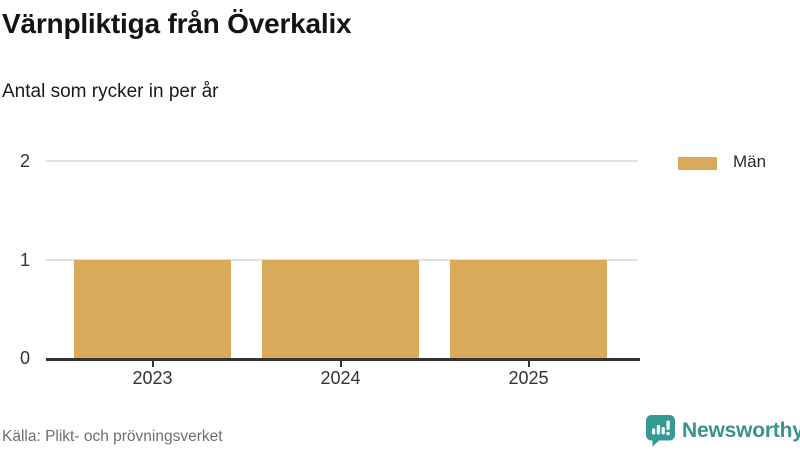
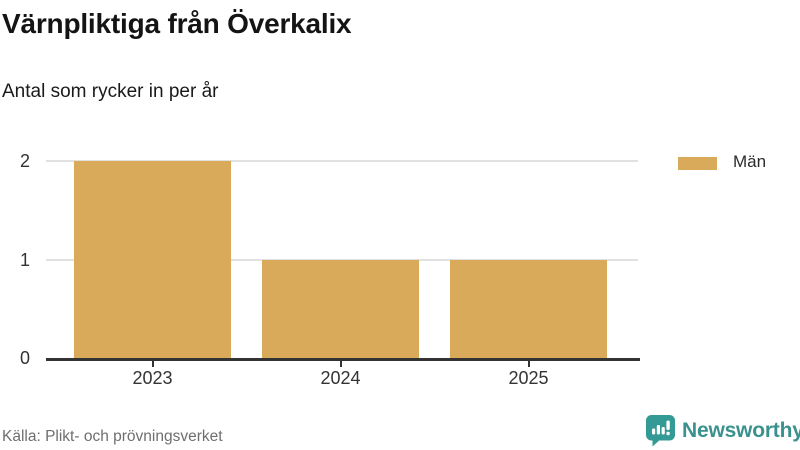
2023: 1 -> 2
